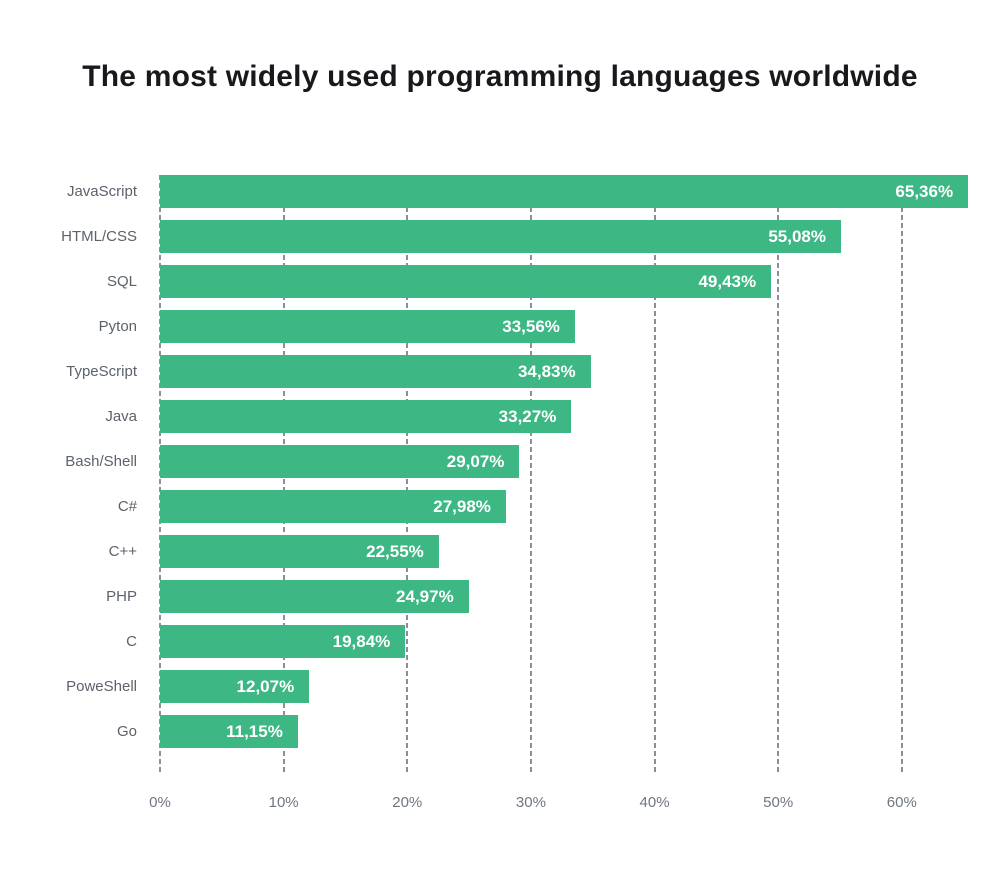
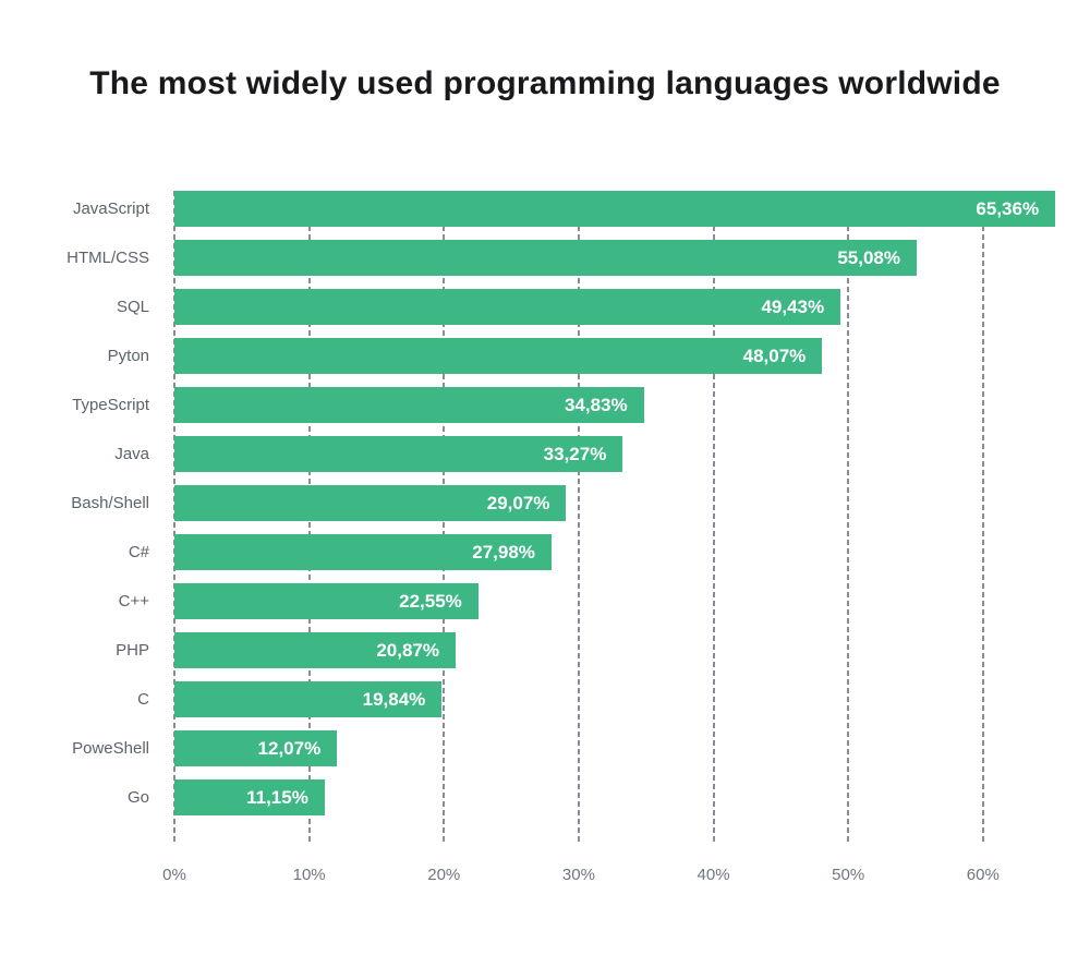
Pyton: 33,56% -> 48,07%
PHP: 24,97% -> 20,87%
